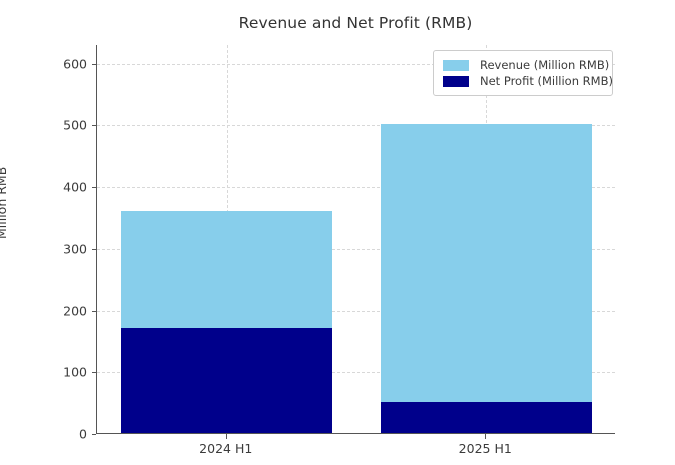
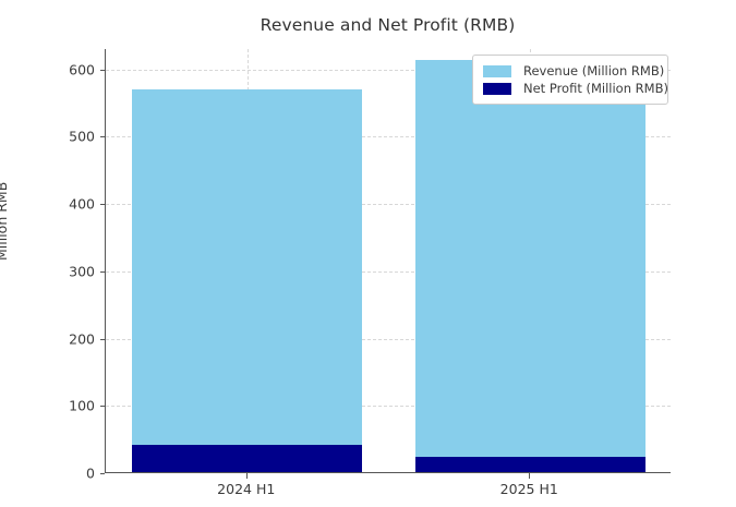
Revenue (Million RMB)/2024 H1: 360 -> 570
Net Profit (Million RMB)/2024 H1: 170 -> 40
Revenue (Million RMB)/2025 H1: 500 -> 610
Net Profit (Million RMB)/2025 H1: 50 -> 20
